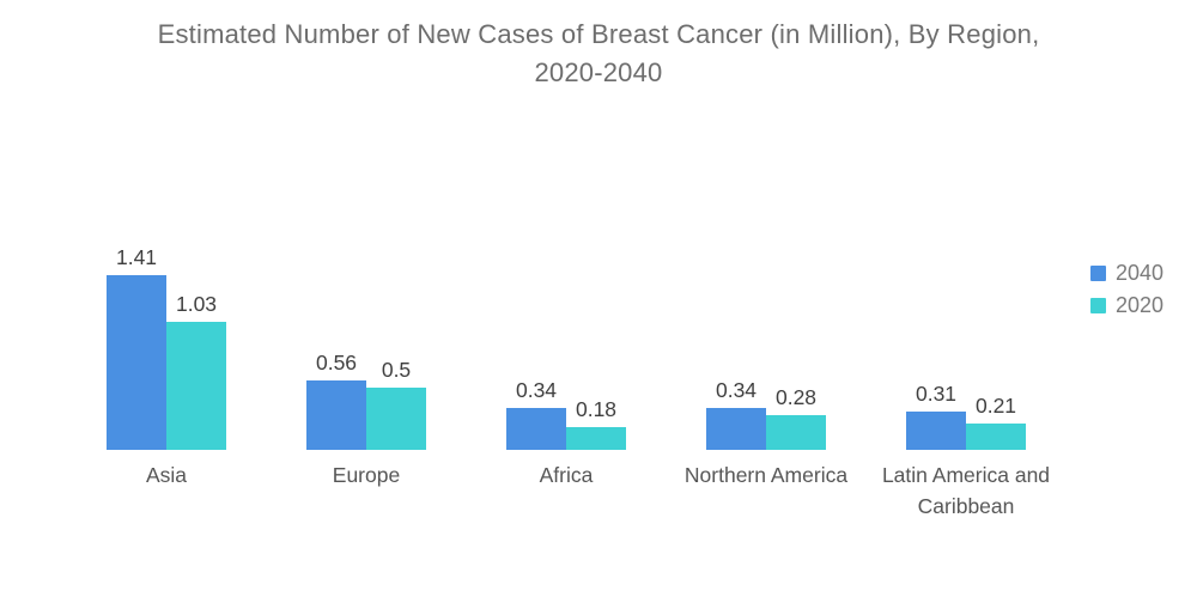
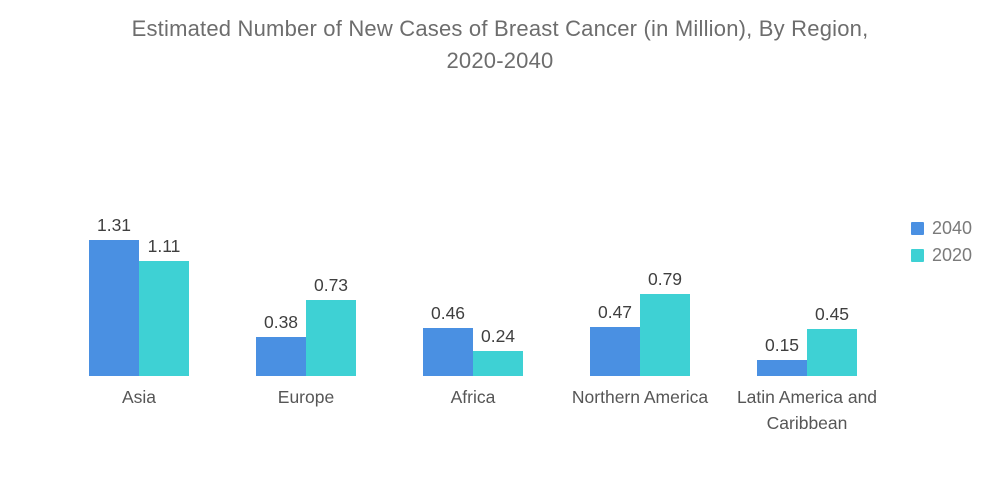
2040/Asia: 1.41 -> 1.31
2020/Asia: 1.03 -> 1.11
2040/Europe: 0.56 -> 0.38
2020/Europe: 0.5 -> 0.73
2040/Africa: 0.34 -> 0.46
2020/Africa: 0.18 -> 0.24
2040/Northern America: 0.34 -> 0.47
2020/Northern America: 0.28 -> 0.79
2040/Latin America and Caribbean: 0.31 -> 0.15
2020/Latin America and Caribbean: 0.21 -> 0.45
